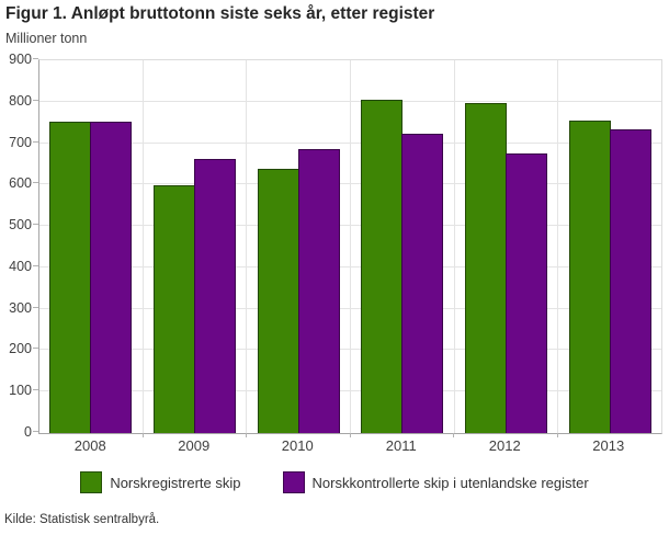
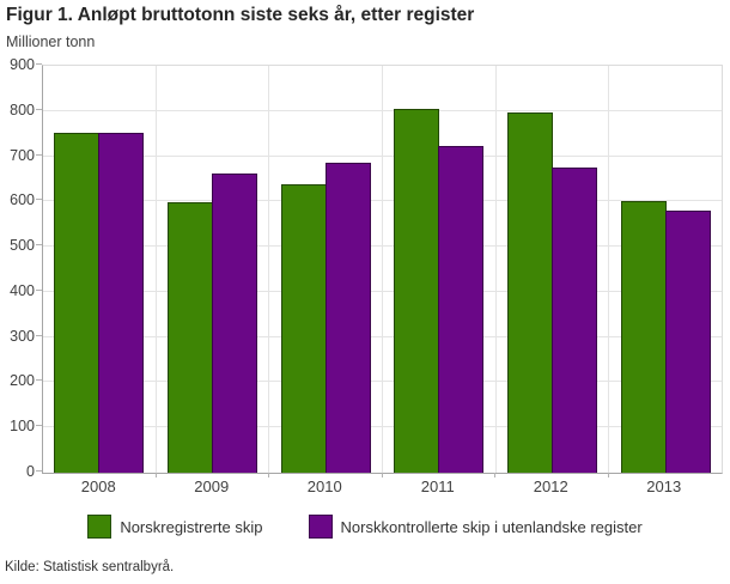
Norskregistrerte skip/2013: 760 -> 600
Norskkontrollerte skip i utenlandske register/2013: 730 -> 580
